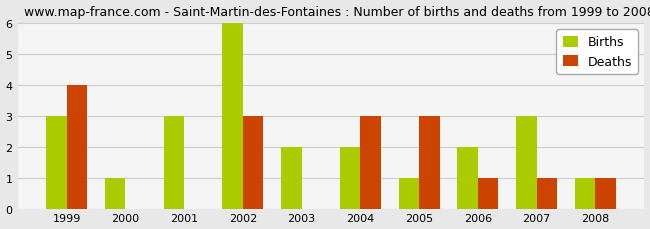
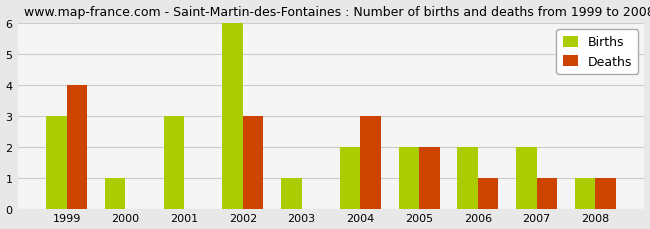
Births/2003: 2 -> 1
Births/2005: 1 -> 2
Deaths/2005: 3 -> 2
Births/2007: 3 -> 2
